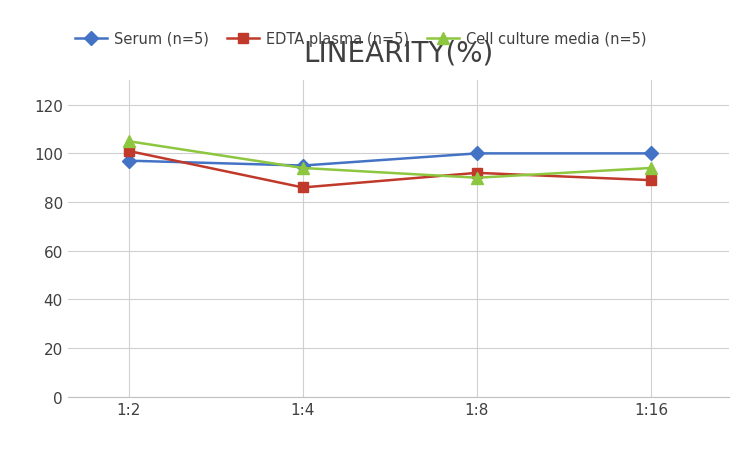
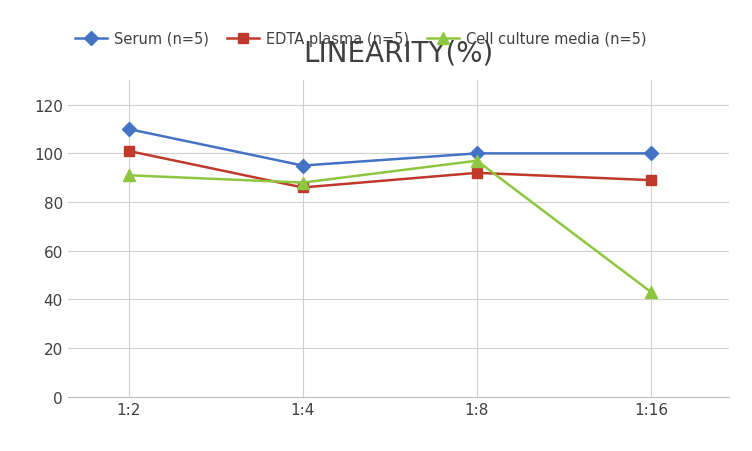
Serum (n=5)/1:2: 97 -> 110
Cell culture media (n=5)/1:2: 105 -> 91
Cell culture media (n=5)/1:4: 94 -> 88
Cell culture media (n=5)/1:8: 90 -> 97
Cell culture media (n=5)/1:16: 94 -> 43
